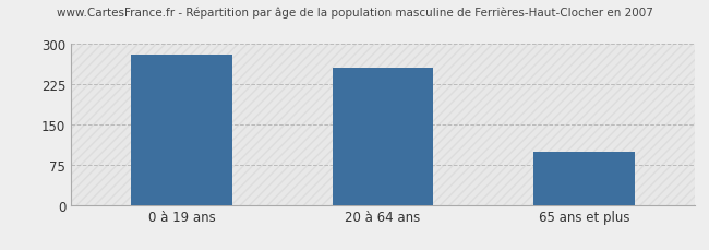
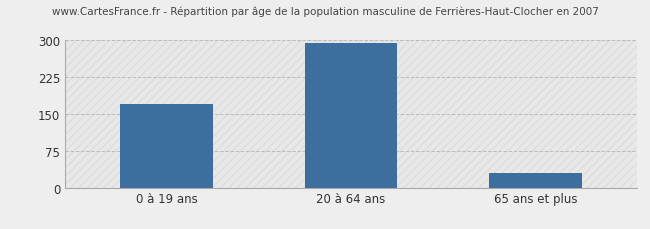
0 à 19 ans: 280 -> 170
20 à 64 ans: 255 -> 295
65 ans et plus: 100 -> 30
